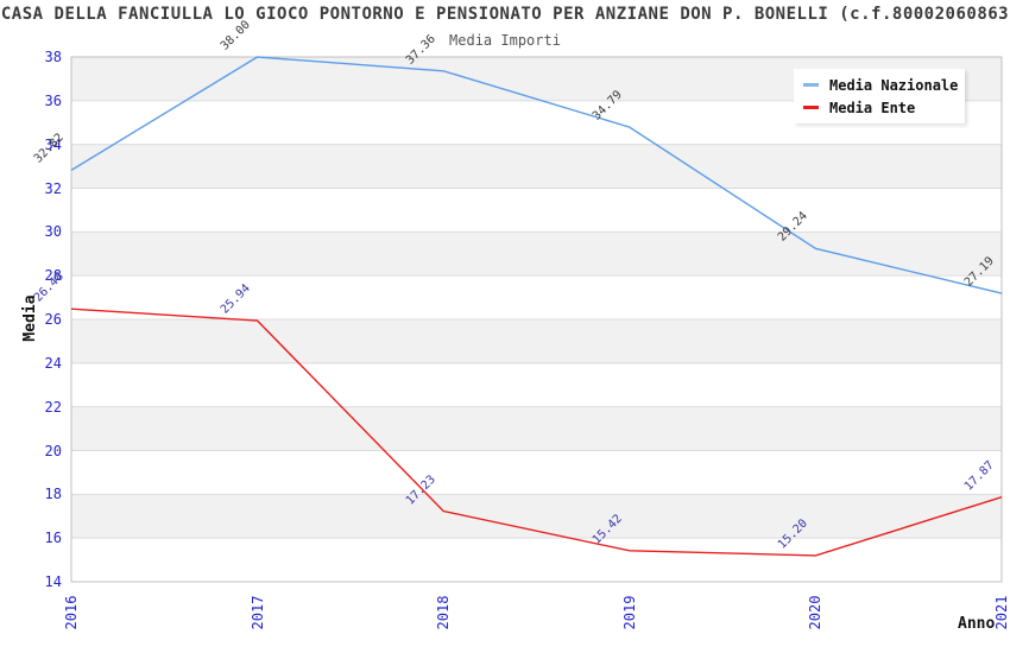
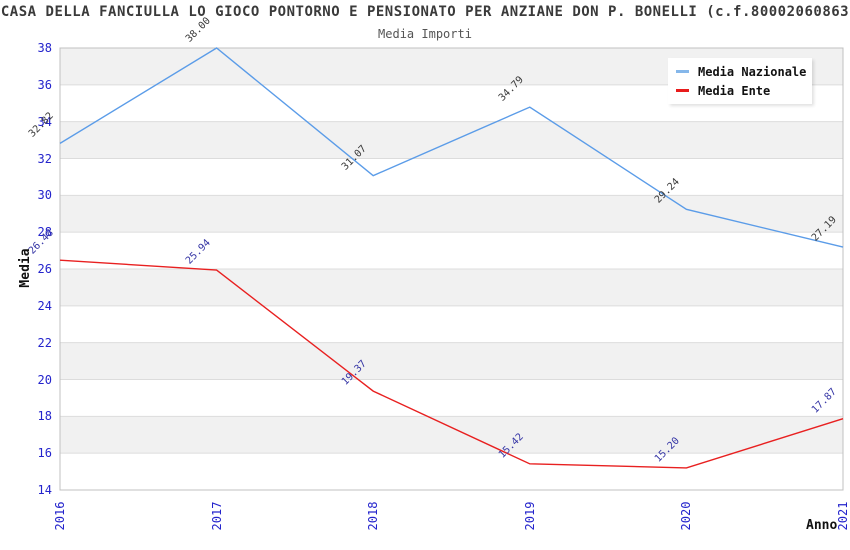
Media Nazionale/2018: 37.36 -> 31.07
Media Ente/2018: 17.23 -> 19.37
